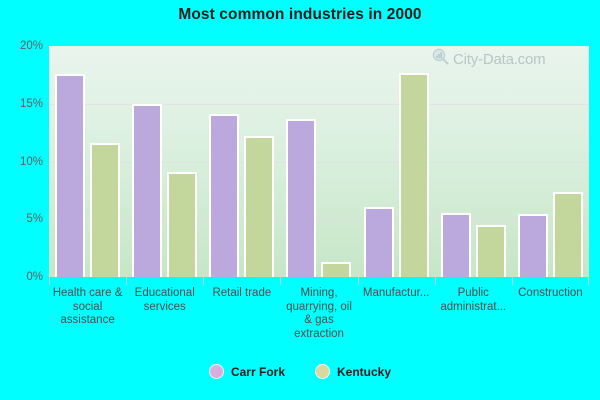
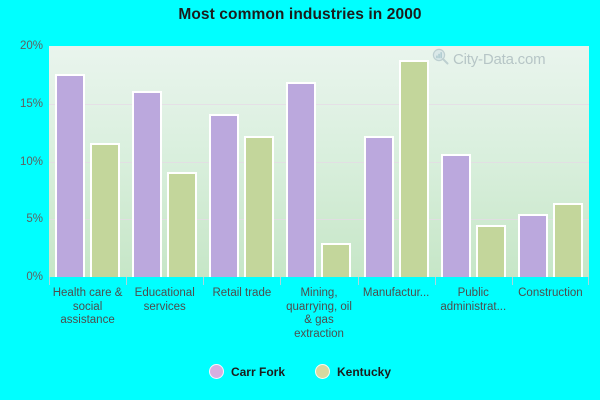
Carr Fork/Educational services: 14.8% -> 15.9%
Carr Fork/Mining, quarrying, oil & gas extraction: 13.5% -> 16.7%
Kentucky/Mining, quarrying, oil & gas extraction: 1.1% -> 2.8%
Carr Fork/Manufactur...: 5.9% -> 12.0%
Kentucky/Manufactur...: 17.5% -> 18.6%
Carr Fork/Public administrat...: 5.4% -> 10.5%
Kentucky/Construction: 7.2% -> 6.2%
